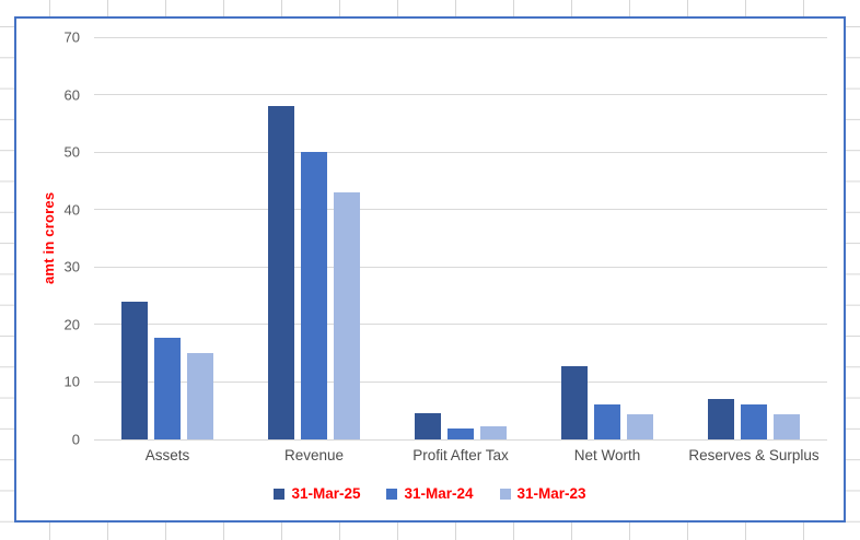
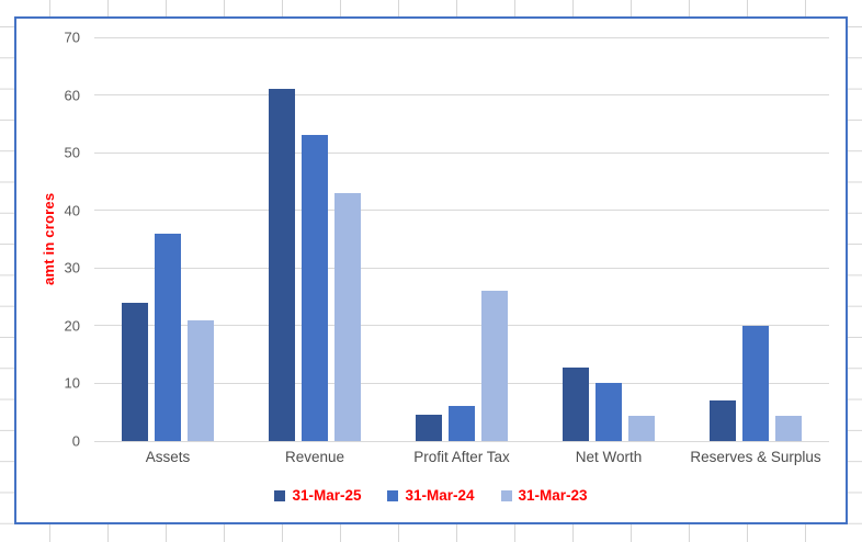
31-Mar-24/Assets: 18 -> 36
31-Mar-23/Assets: 15 -> 21
31-Mar-25/Revenue: 58 -> 61
31-Mar-24/Revenue: 50 -> 53
31-Mar-24/Profit After Tax: 2 -> 6
31-Mar-23/Profit After Tax: 2 -> 26
31-Mar-24/Net Worth: 6 -> 10
31-Mar-24/Reserves & Surplus: 6 -> 20
